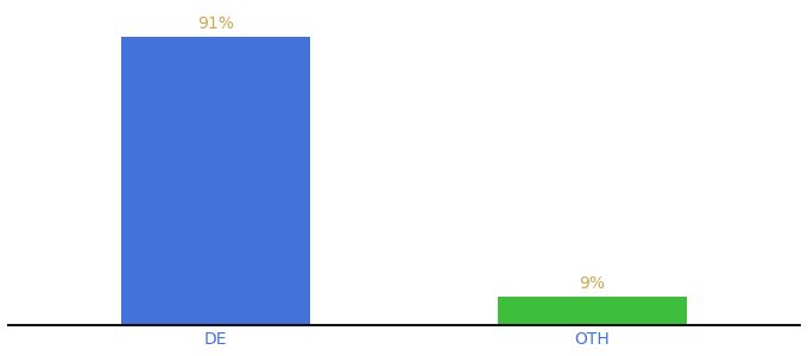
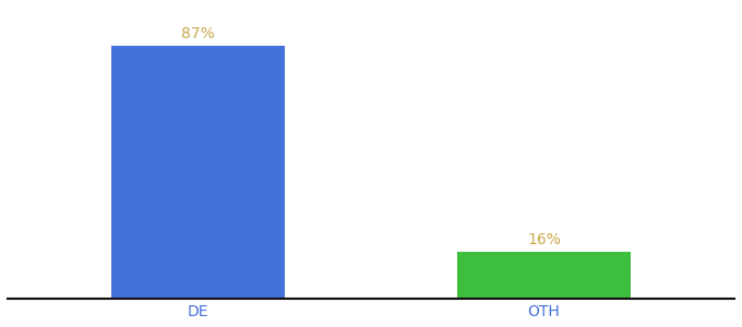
DE: 91% -> 87%
OTH: 9% -> 16%
